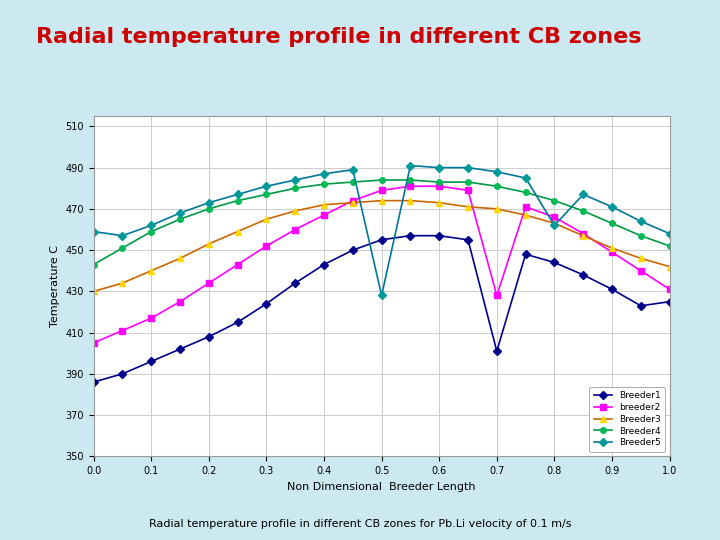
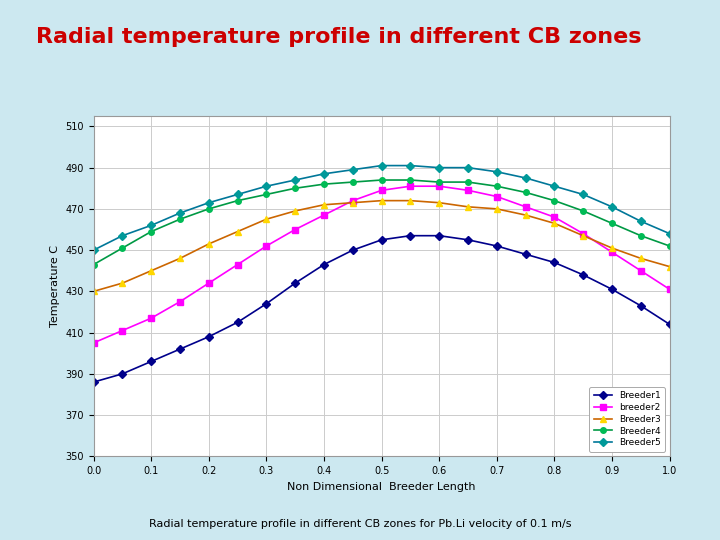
Breeder5/0.0: 459 -> 450
Breeder5/0.5: 428 -> 491
Breeder1/0.7: 401 -> 452
breeder2/0.7: 428 -> 476
Breeder5/0.8: 462 -> 481
Breeder1/1.0: 425 -> 414
